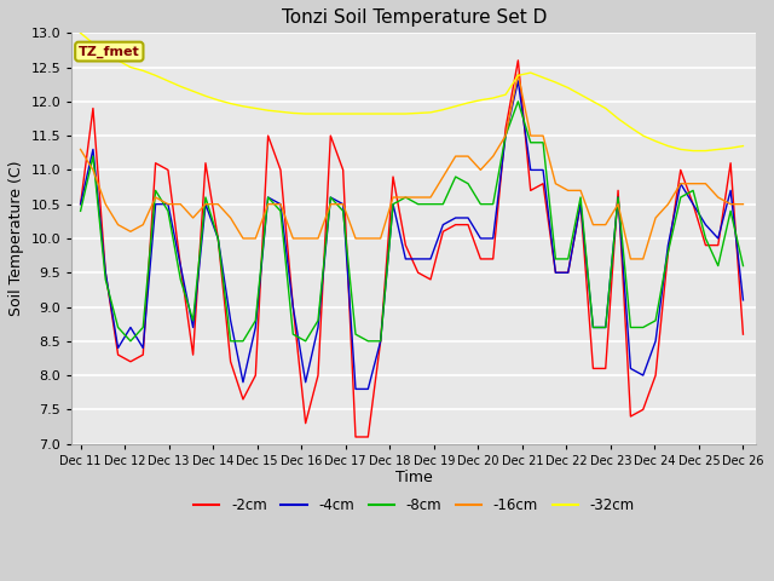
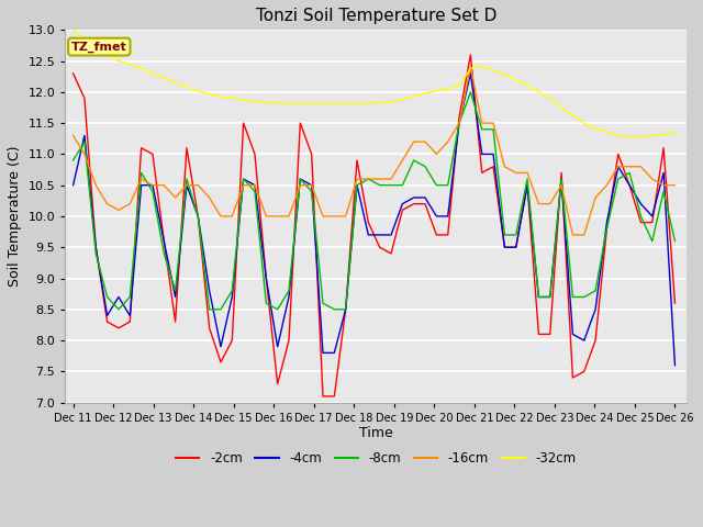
-2cm/Dec 11: 10.50 -> 12.30
-8cm/Dec 11: 10.4 -> 10.9
-4cm/Dec 26: 9.1 -> 7.6
